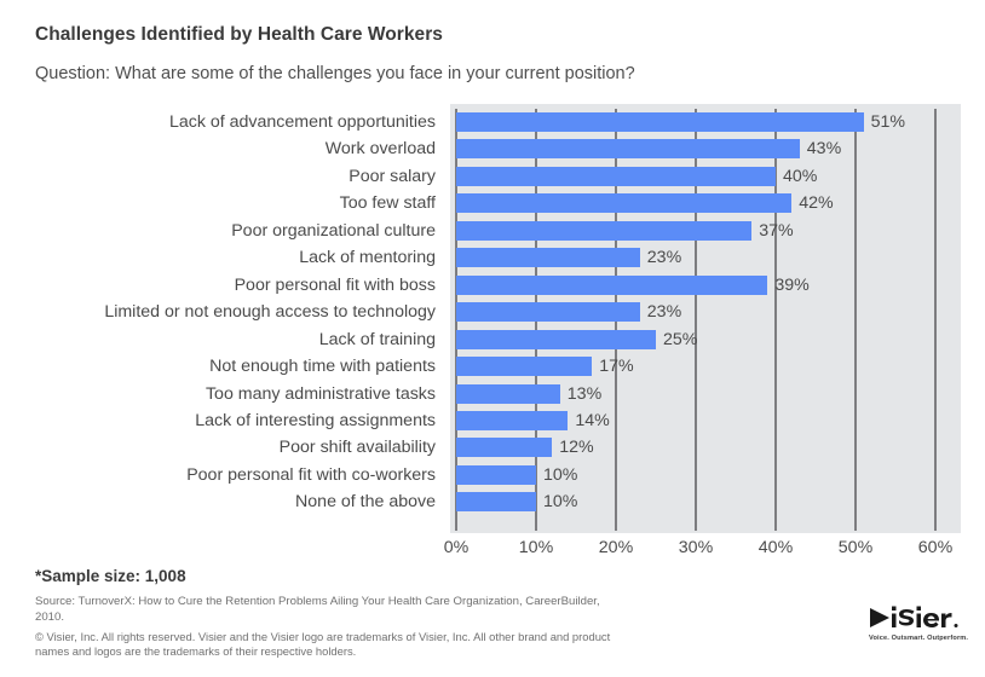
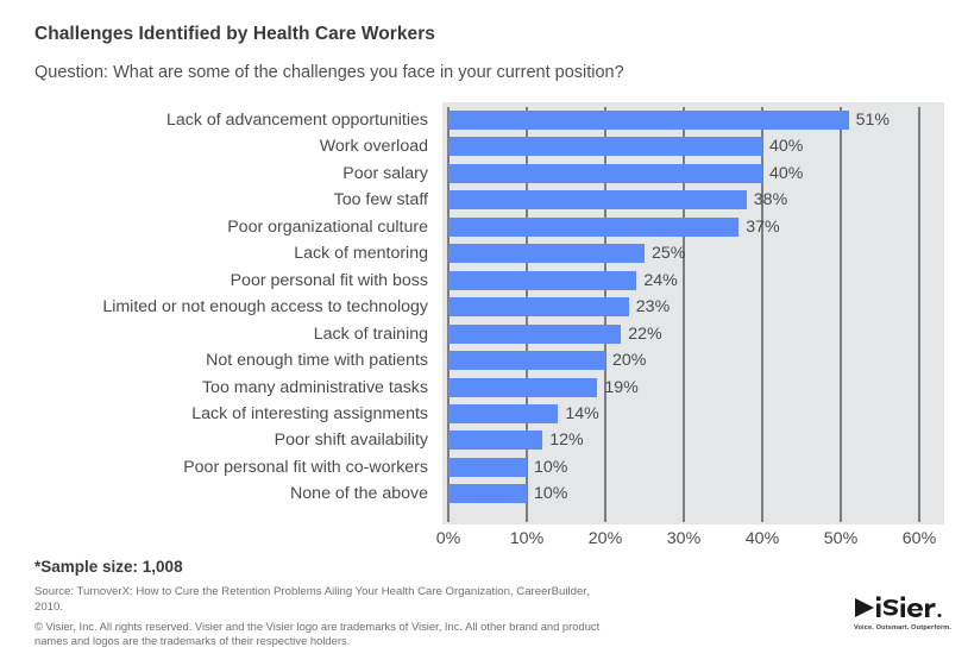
Work overload: 43% -> 40%
Too few staff: 42% -> 38%
Lack of mentoring: 23% -> 25%
Poor personal fit with boss: 39% -> 24%
Lack of training: 25% -> 22%
Not enough time with patients: 17% -> 20%
Too many administrative tasks: 13% -> 19%
